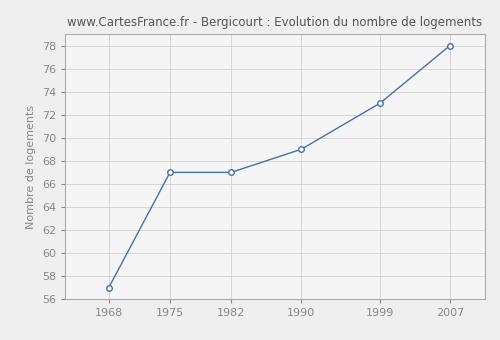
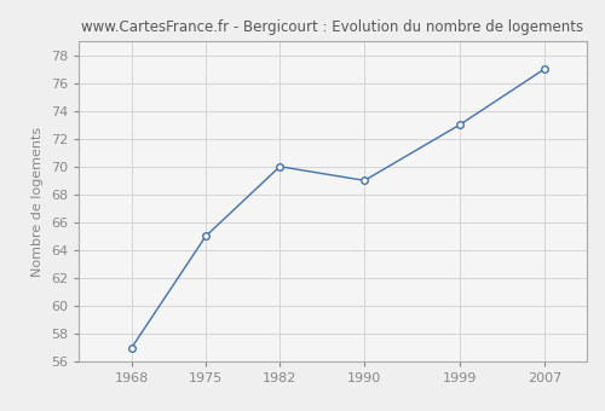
1975: 67 -> 65
1982: 67 -> 70
2007: 78 -> 77
